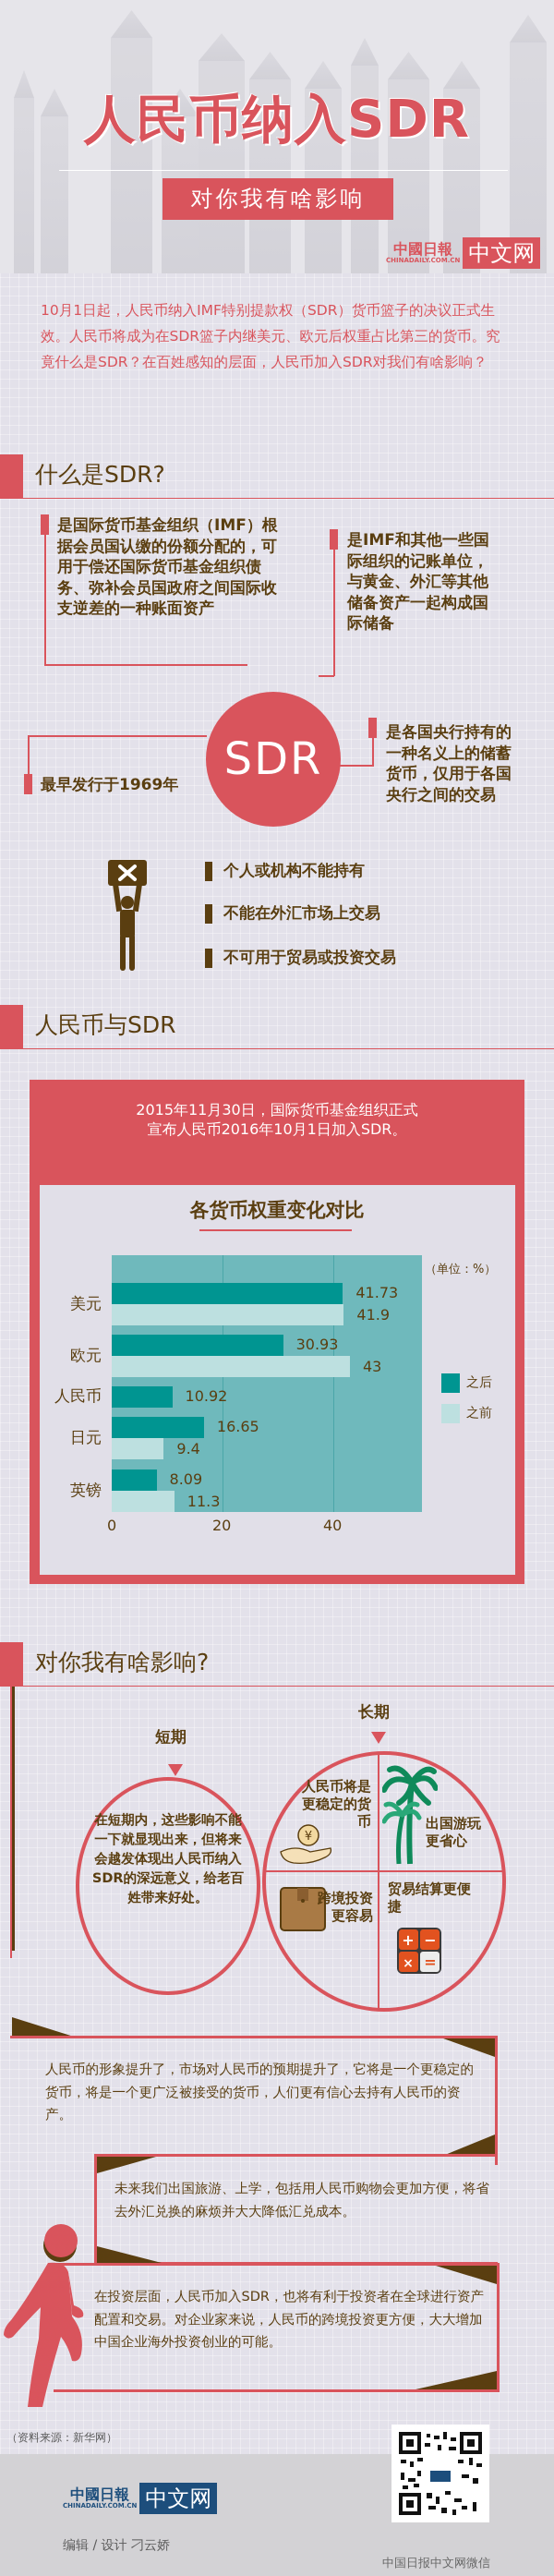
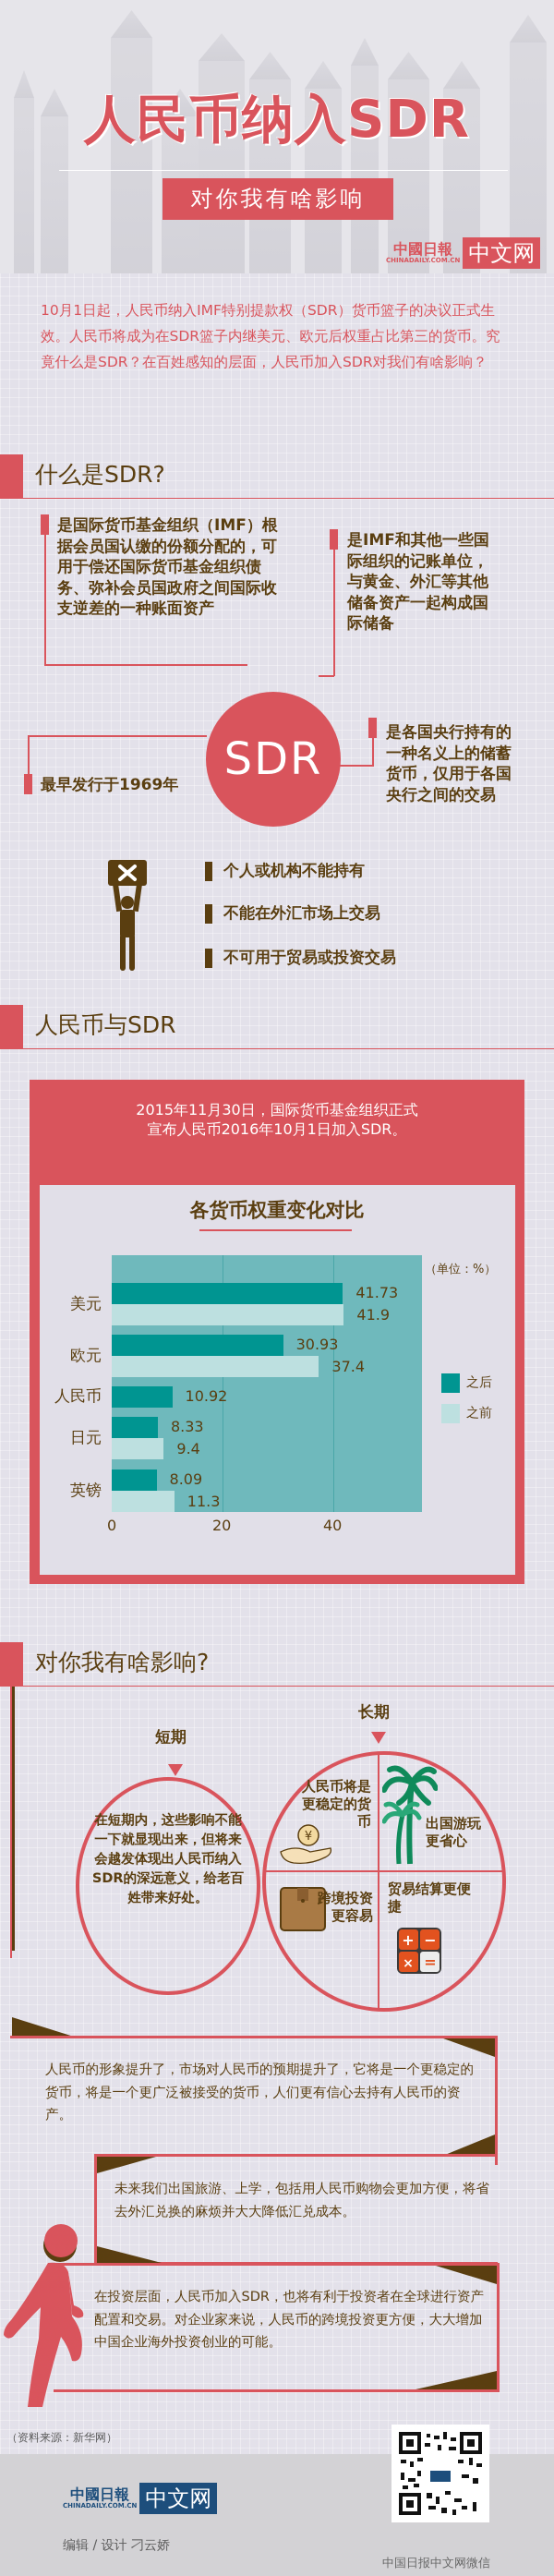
之前/欧元: 43 -> 37.4
之后/日元: 16.65 -> 8.33
